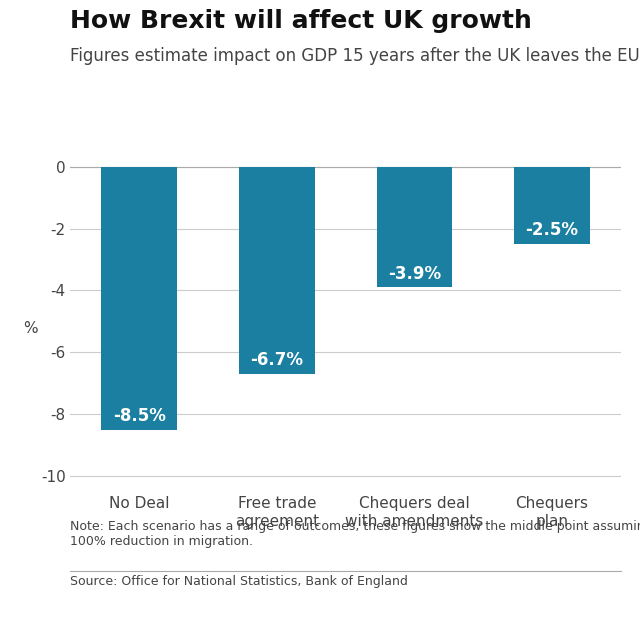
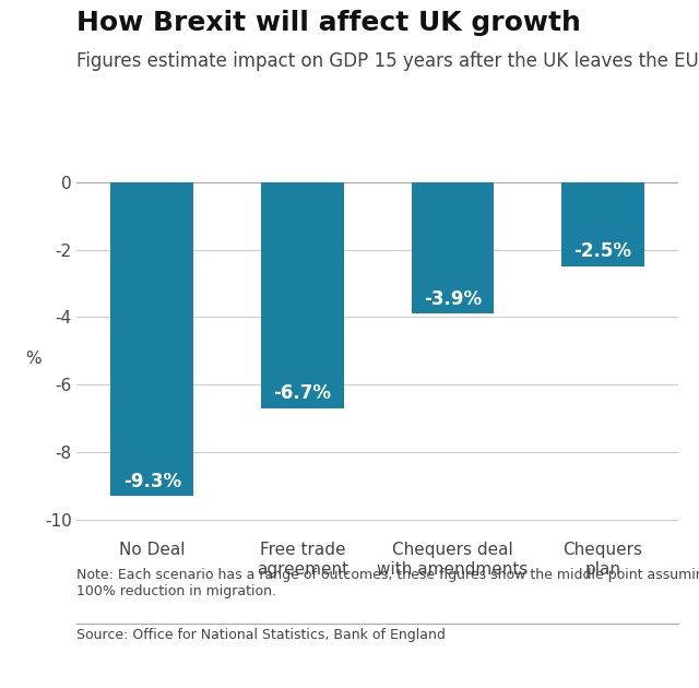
No Deal: -8.5% -> -9.3%
